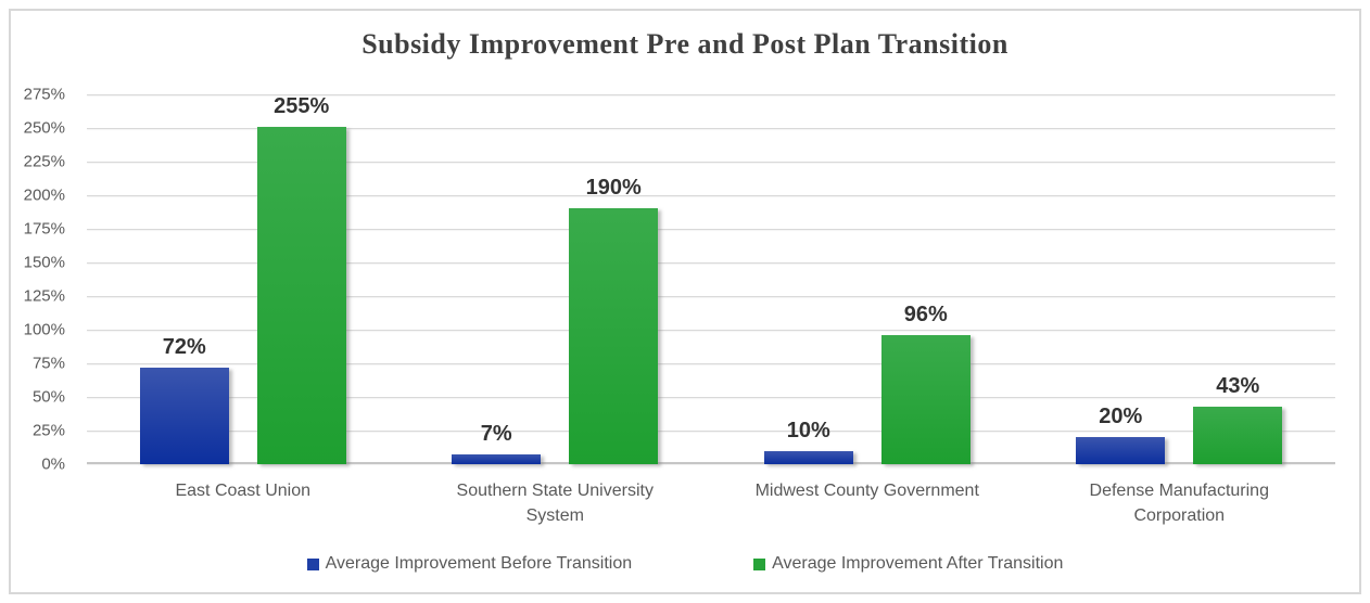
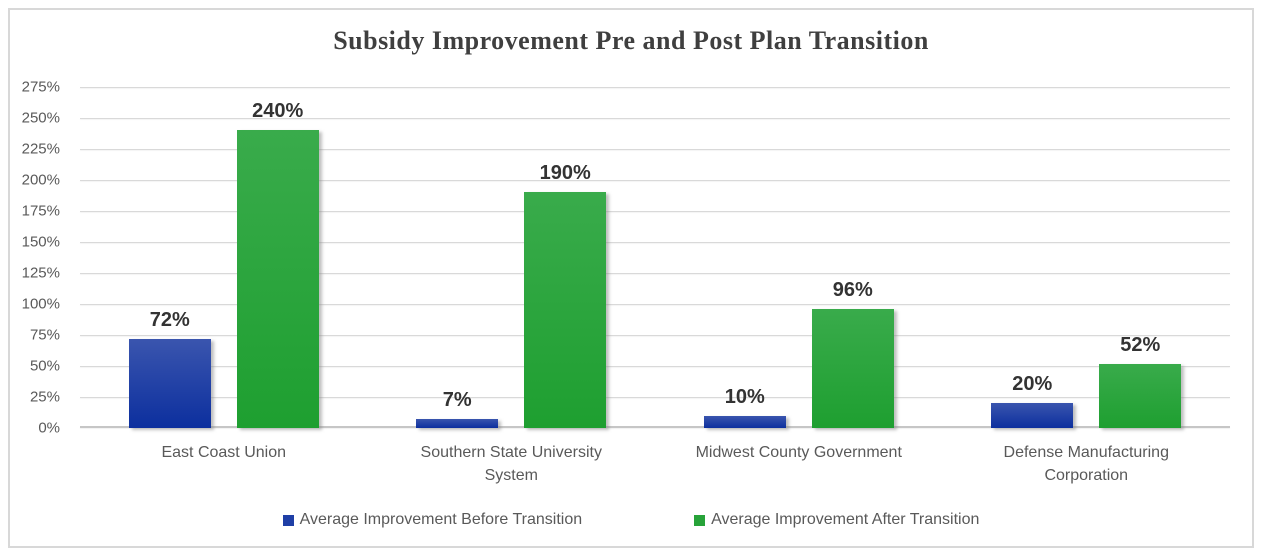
Average Improvement After Transition/East Coast Union: 255% -> 240%
Average Improvement After Transition/Defense Manufacturing Corporation: 43% -> 52%
